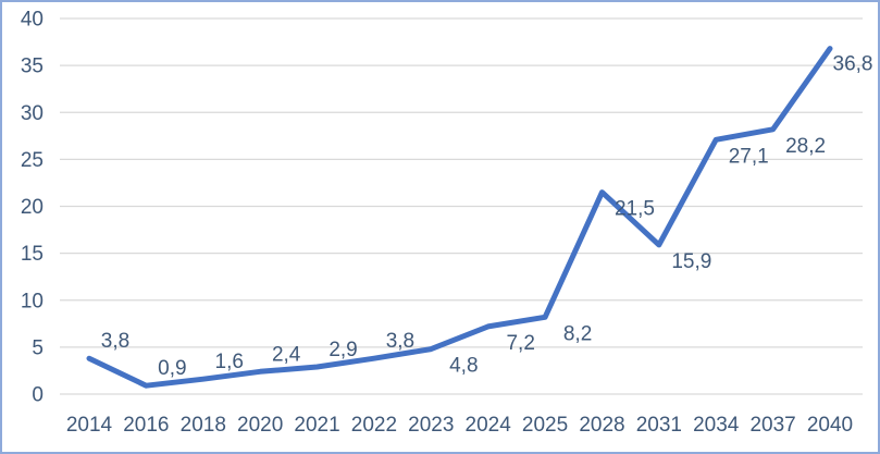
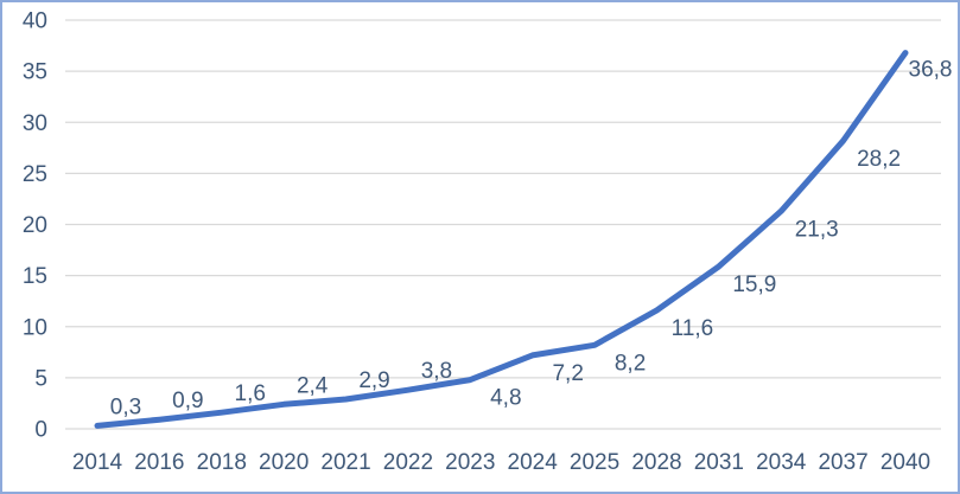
2014: 3,8 -> 0,3
2028: 21,5 -> 11,6
2034: 27,1 -> 21,3
